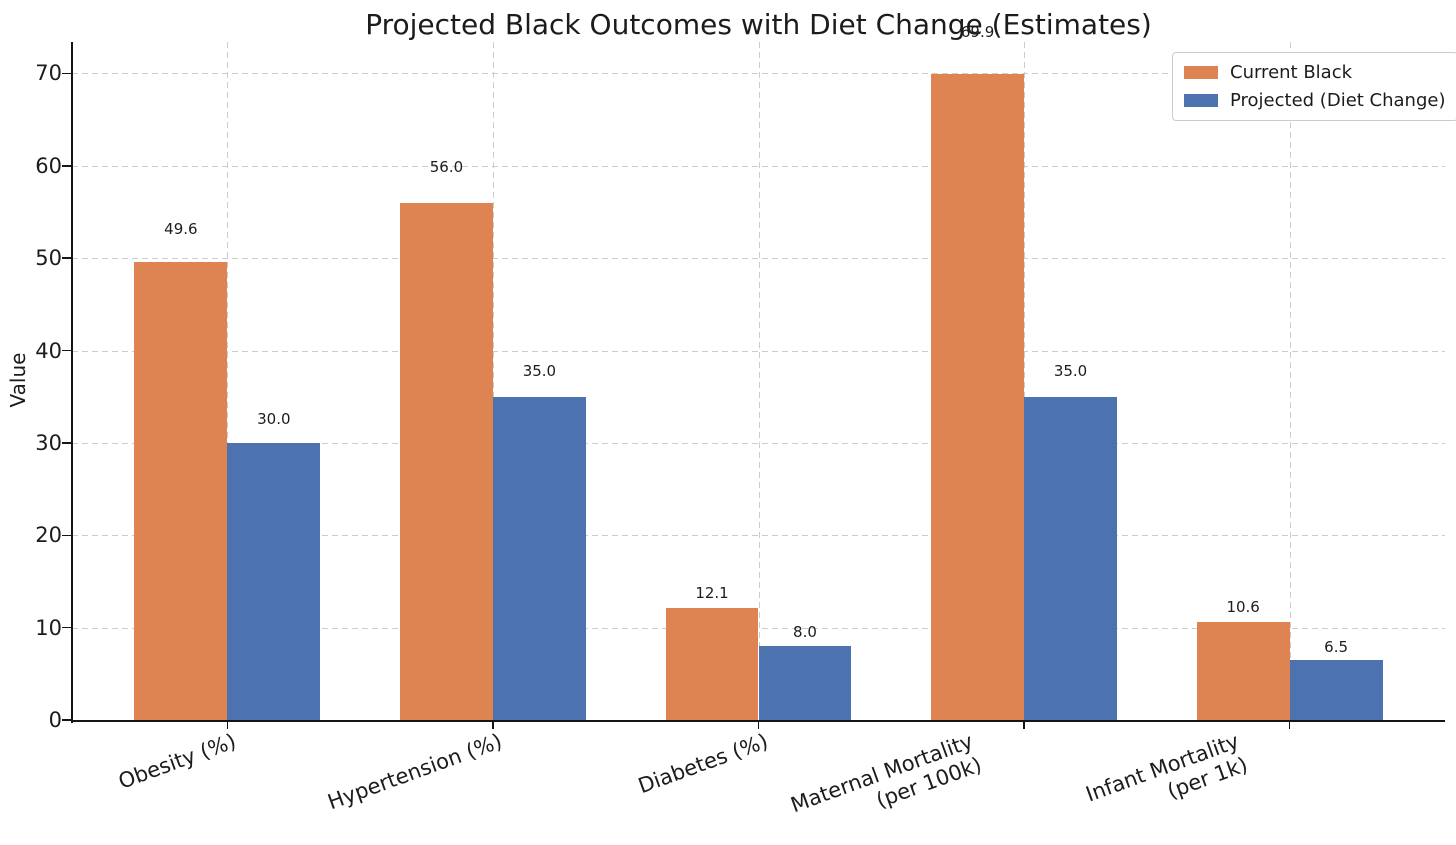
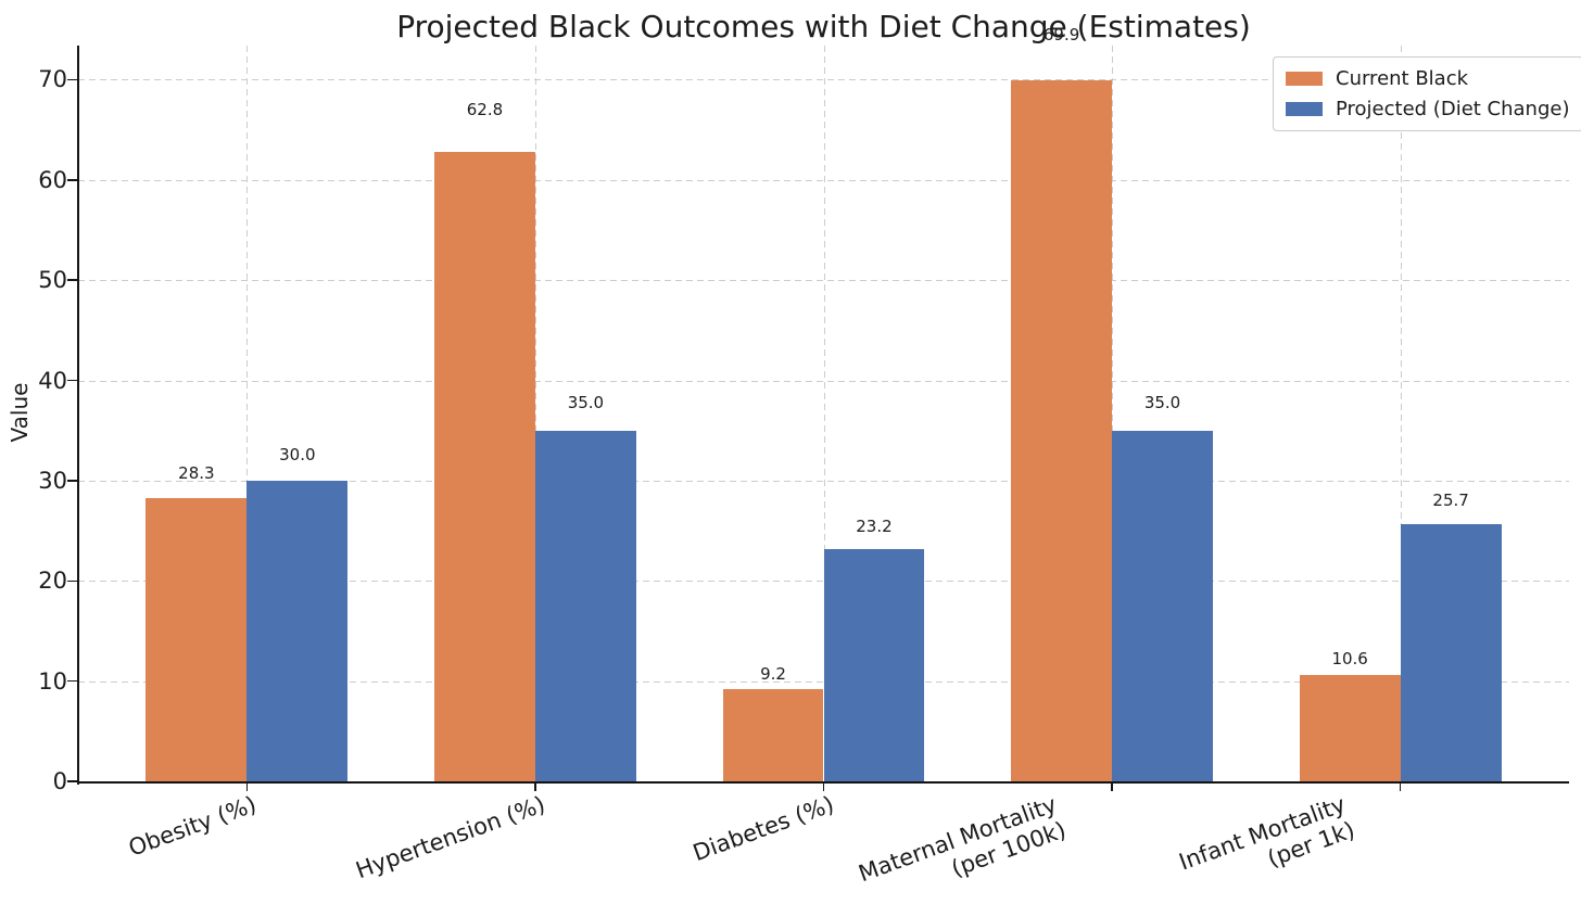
Current Black/Obesity (%): 49.6 -> 28.3
Current Black/Hypertension (%): 56.0 -> 62.8
Current Black/Diabetes (%): 12.1 -> 9.2
Projected (Diet Change)/Diabetes (%): 8.0 -> 23.2
Projected (Diet Change)/Infant Mortality (per 1k): 6.5 -> 25.7
